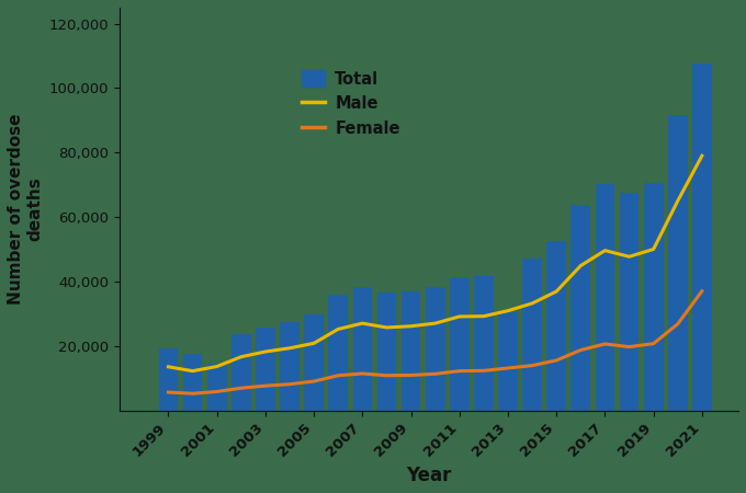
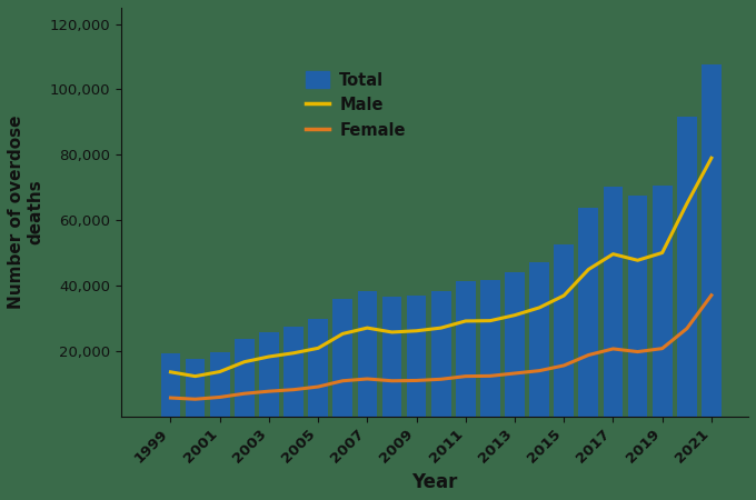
Total/2001: 14,500 -> 19,400
Total/2013: 30,500 -> 44,000
